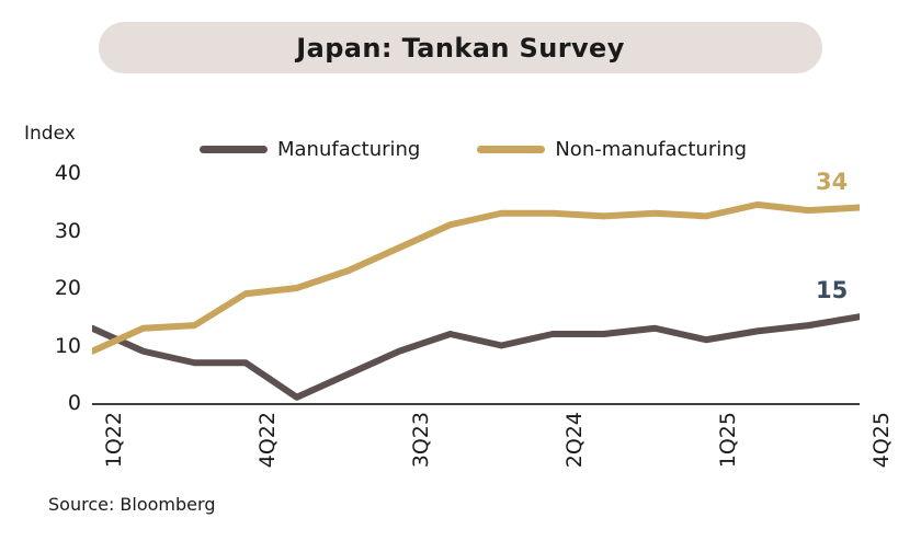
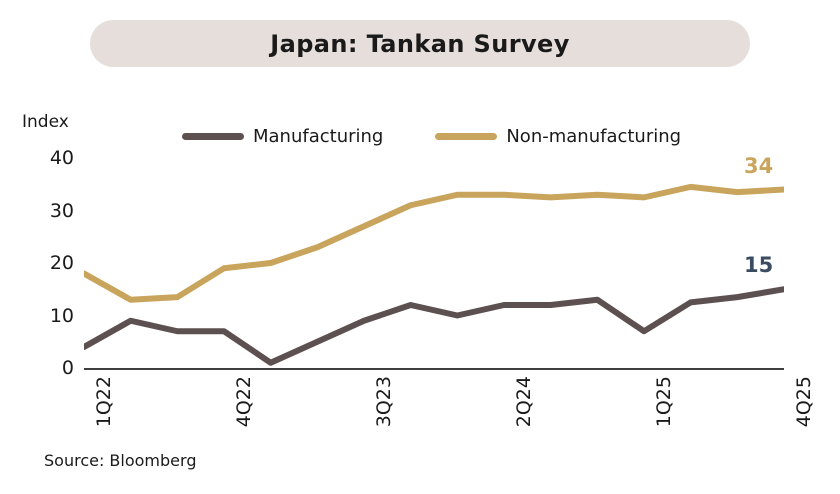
Manufacturing/1Q22: 13 -> 4
Non-manufacturing/1Q22: 9 -> 18
Manufacturing/1Q25: 11 -> 7
